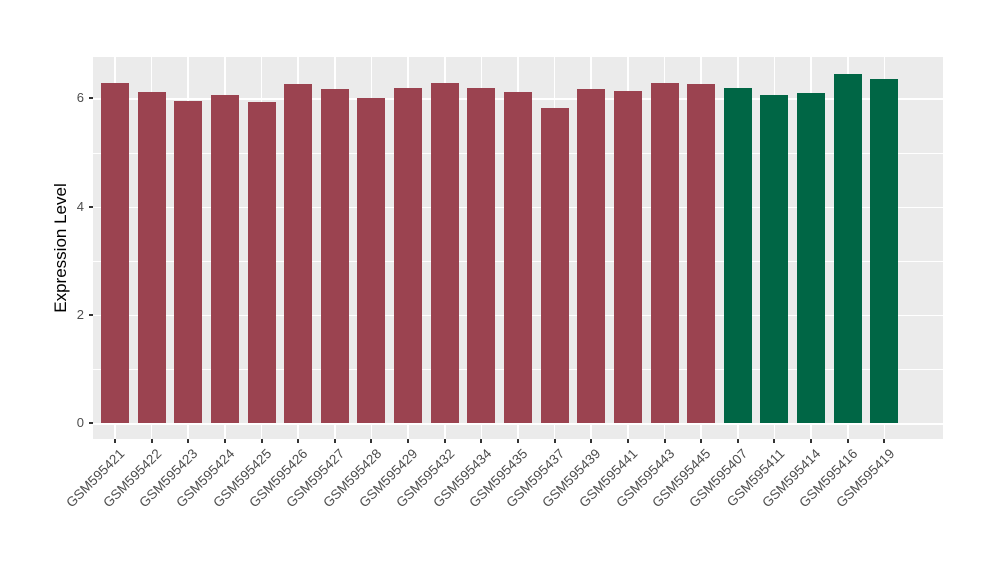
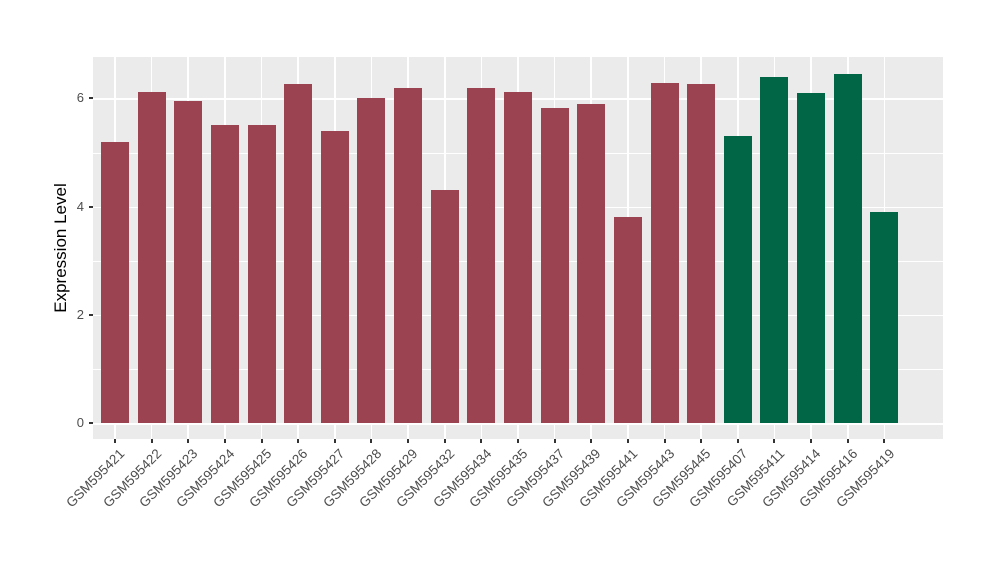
GSM595421: 6.3 -> 5.2
GSM595424: 6.1 -> 5.5
GSM595425: 5.9 -> 5.5
GSM595427: 6.2 -> 5.4
GSM595432: 6.3 -> 4.3
GSM595439: 6.2 -> 5.9
GSM595441: 6.1 -> 3.8
GSM595407: 6.2 -> 5.3
GSM595411: 6.1 -> 6.4
GSM595419: 6.3 -> 3.9
